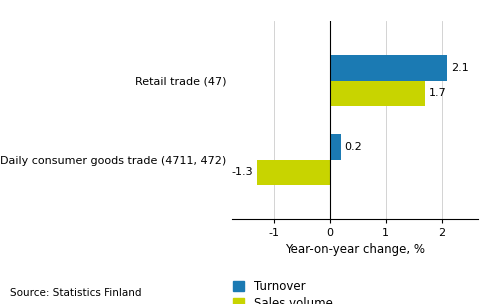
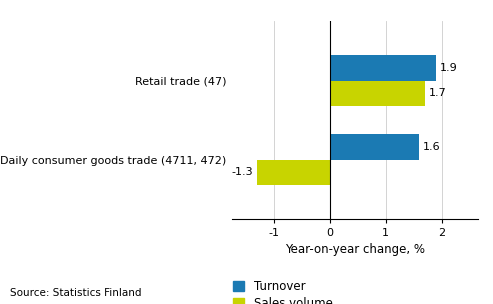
Turnover/Retail trade (47): 2.1 -> 1.9
Turnover/Daily consumer goods trade (4711, 472): 0.2 -> 1.6
